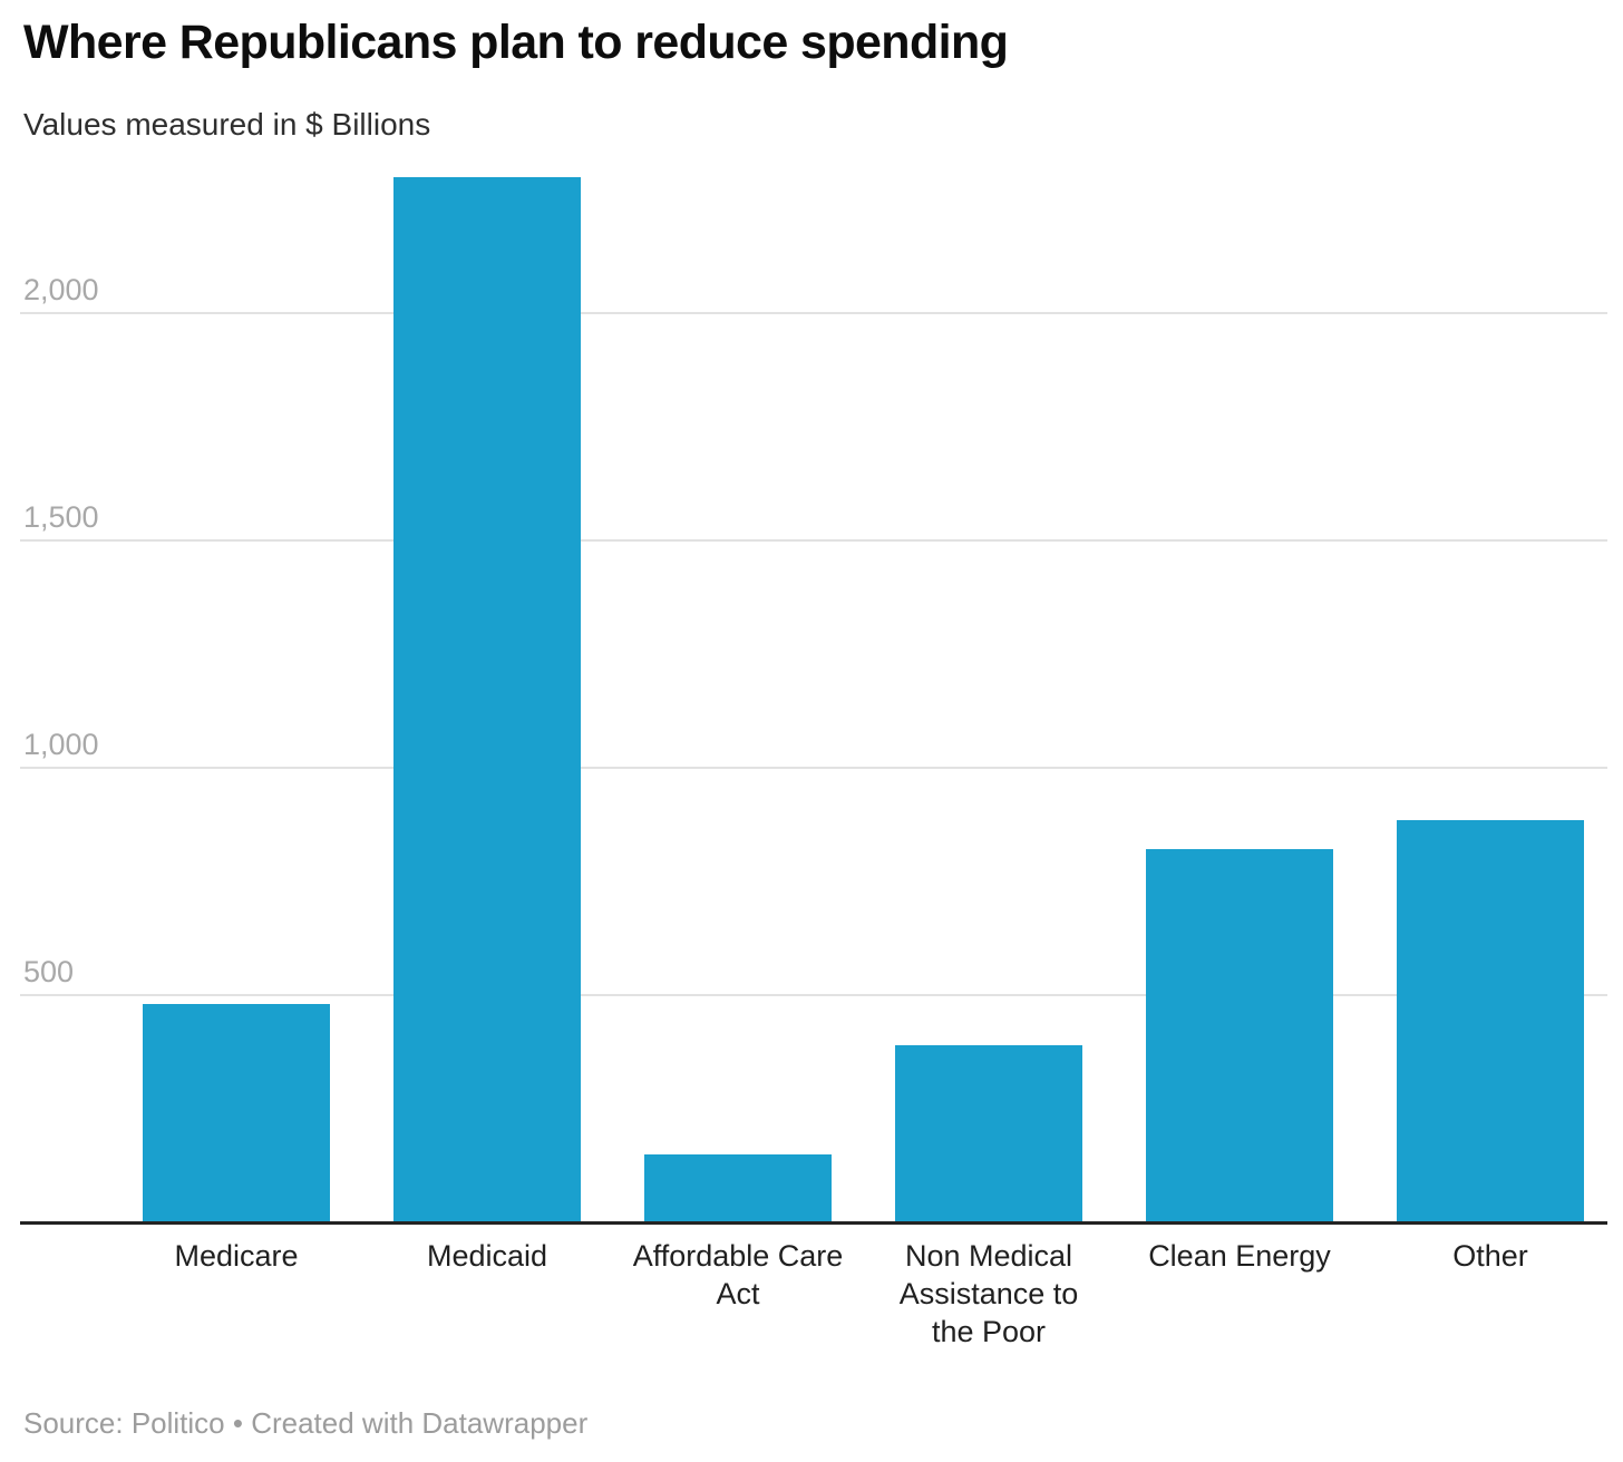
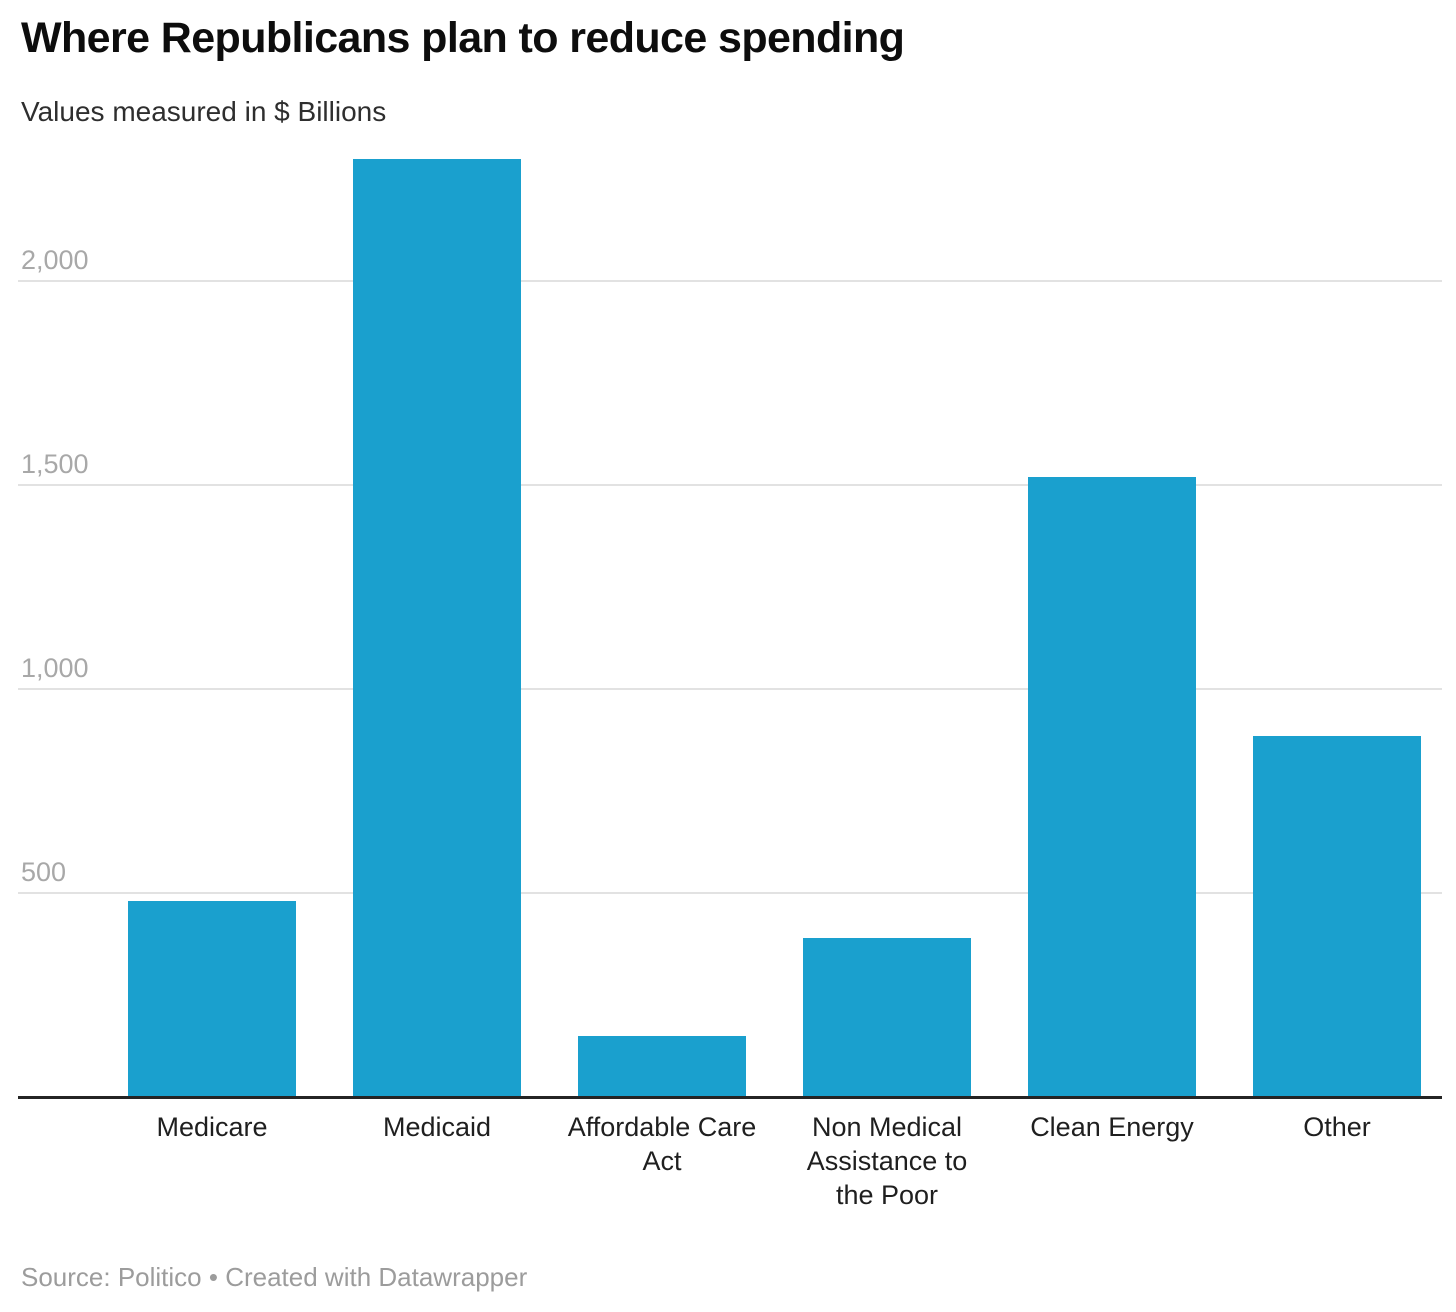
Clean Energy: 820 -> 1520
